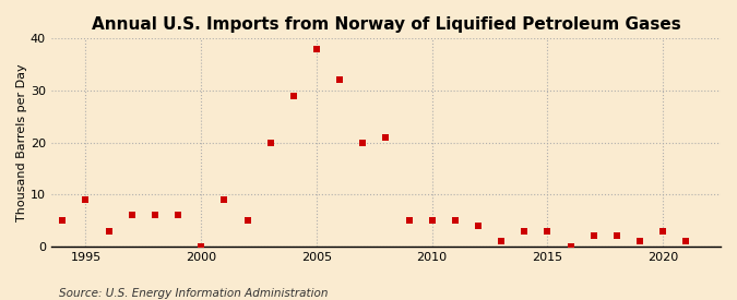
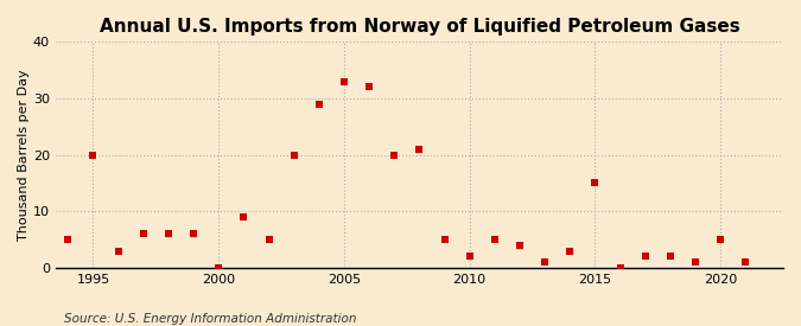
1995: 9 -> 20
2005: 38 -> 33
2010: 5 -> 2
2015: 3 -> 15
2020: 3 -> 5
